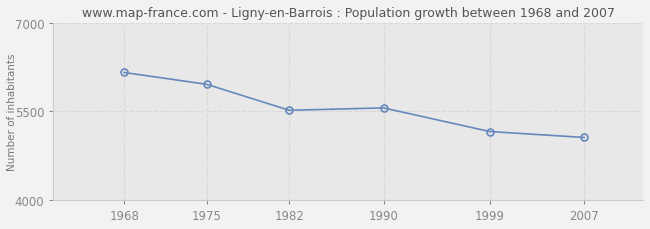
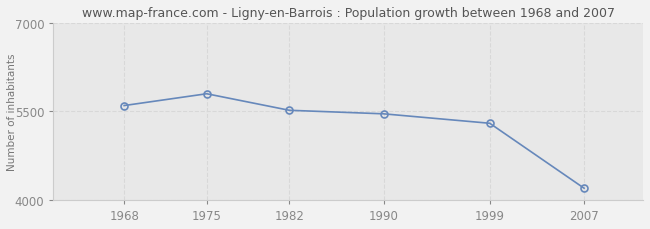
1968: 6160 -> 5600
1975: 5960 -> 5800
1990: 5560 -> 5460
1999: 5160 -> 5300
2007: 5060 -> 4200
